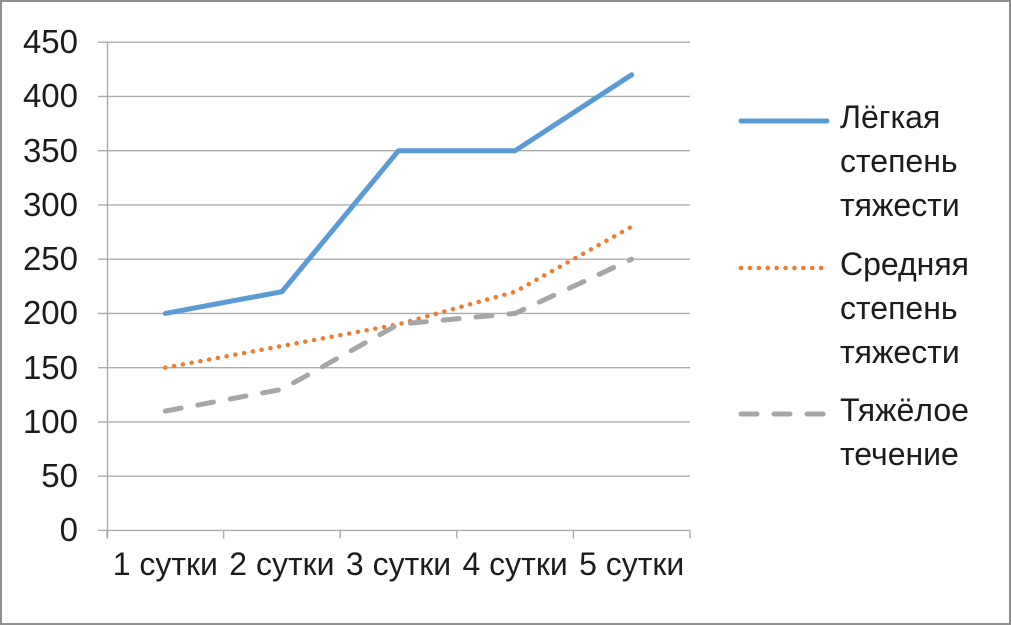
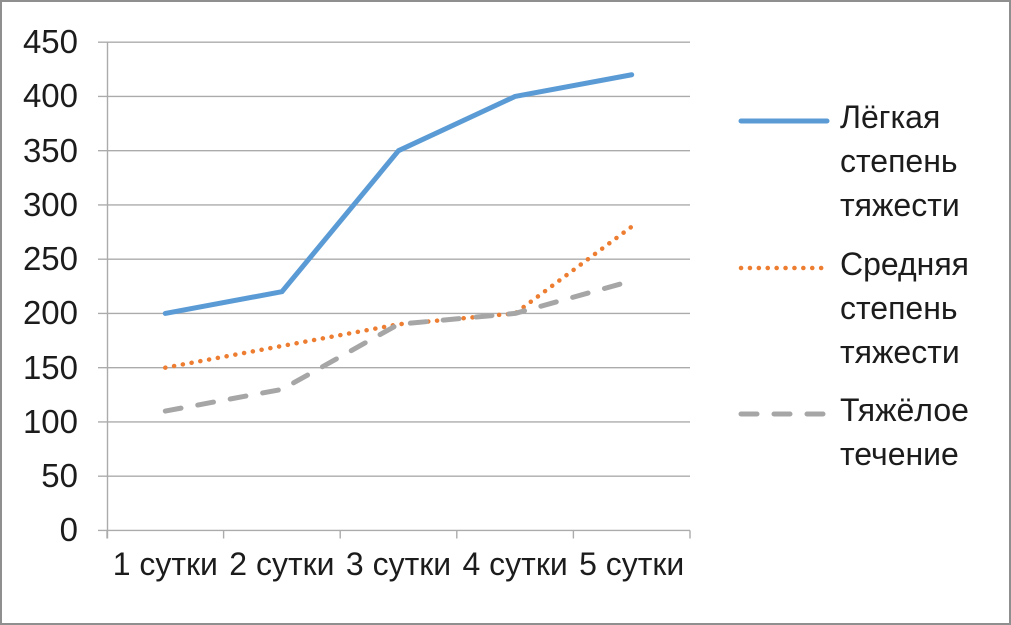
Лёгкая степень тяжести/4 сутки: 350 -> 400
Средняя степень тяжести/4 сутки: 220 -> 200
Тяжёлое течение/5 сутки: 250 -> 230
